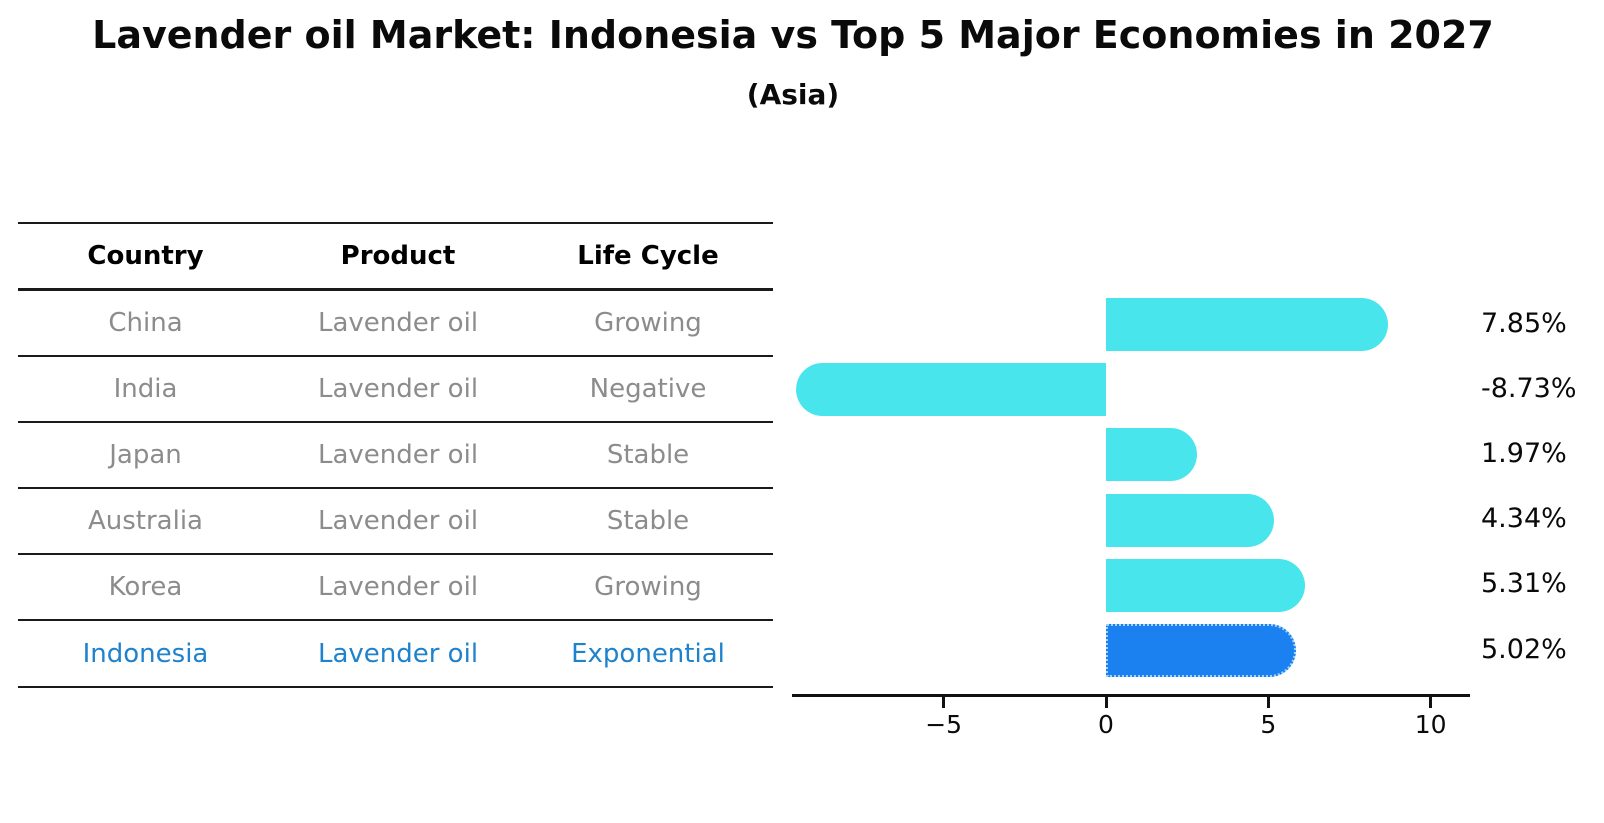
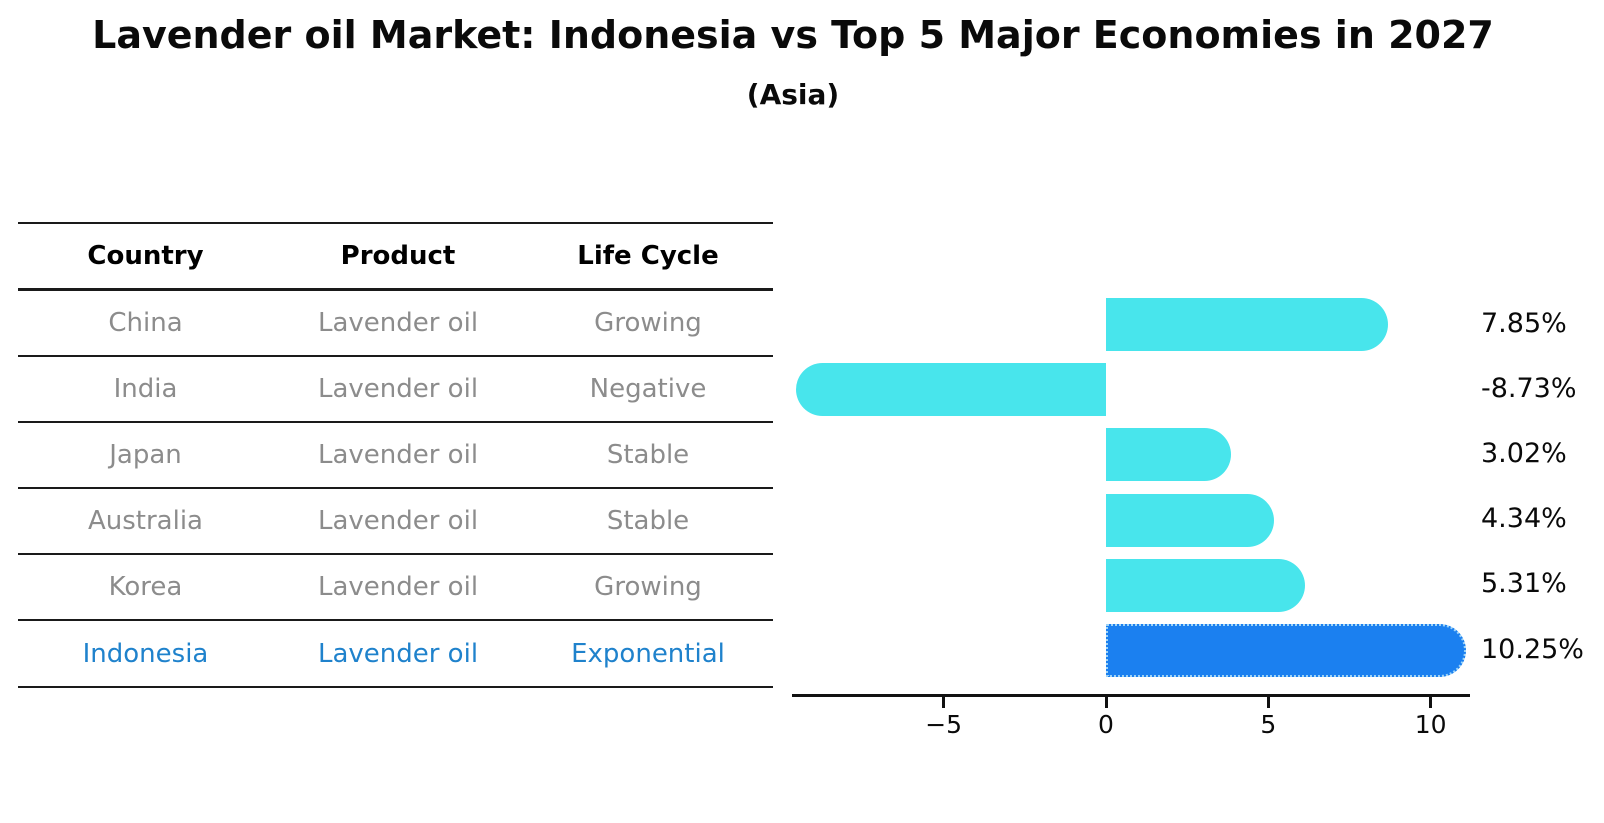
Japan: 1.97% -> 3.02%
Indonesia: 5.02% -> 10.25%
